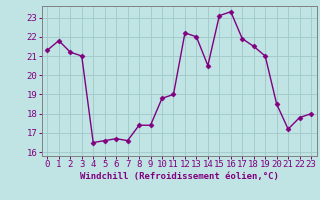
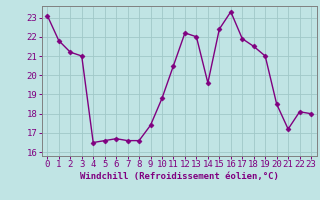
0: 21.3 -> 23.1
8: 17.4 -> 16.6
11: 19.0 -> 20.5
14: 20.5 -> 19.6
15: 23.1 -> 22.4
22: 17.8 -> 18.1
